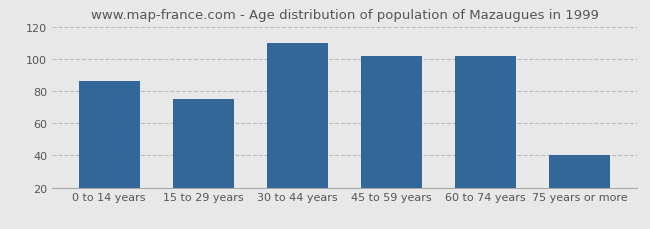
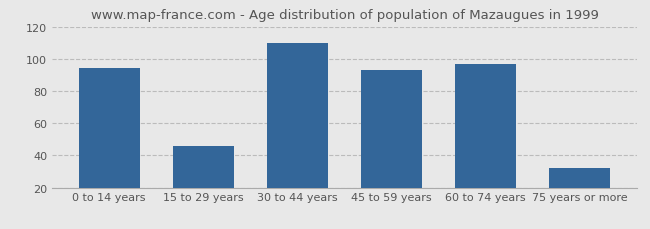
0 to 14 years: 86 -> 94
15 to 29 years: 75 -> 46
45 to 59 years: 102 -> 93
60 to 74 years: 102 -> 97
75 years or more: 40 -> 32
